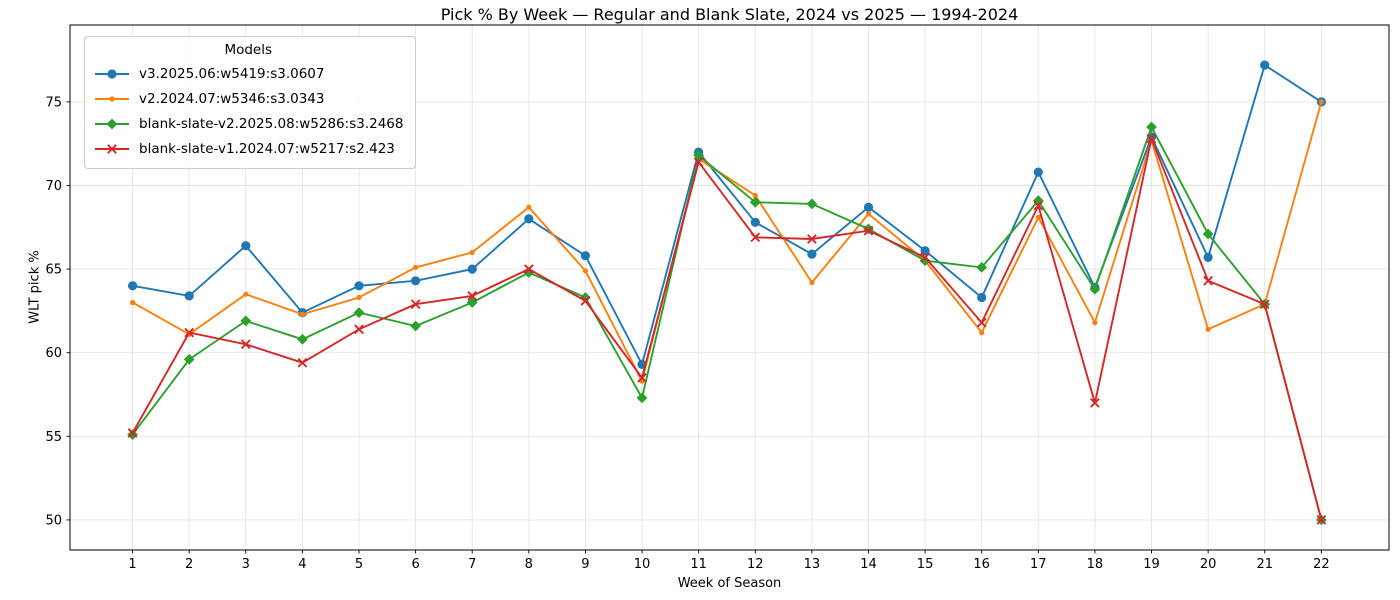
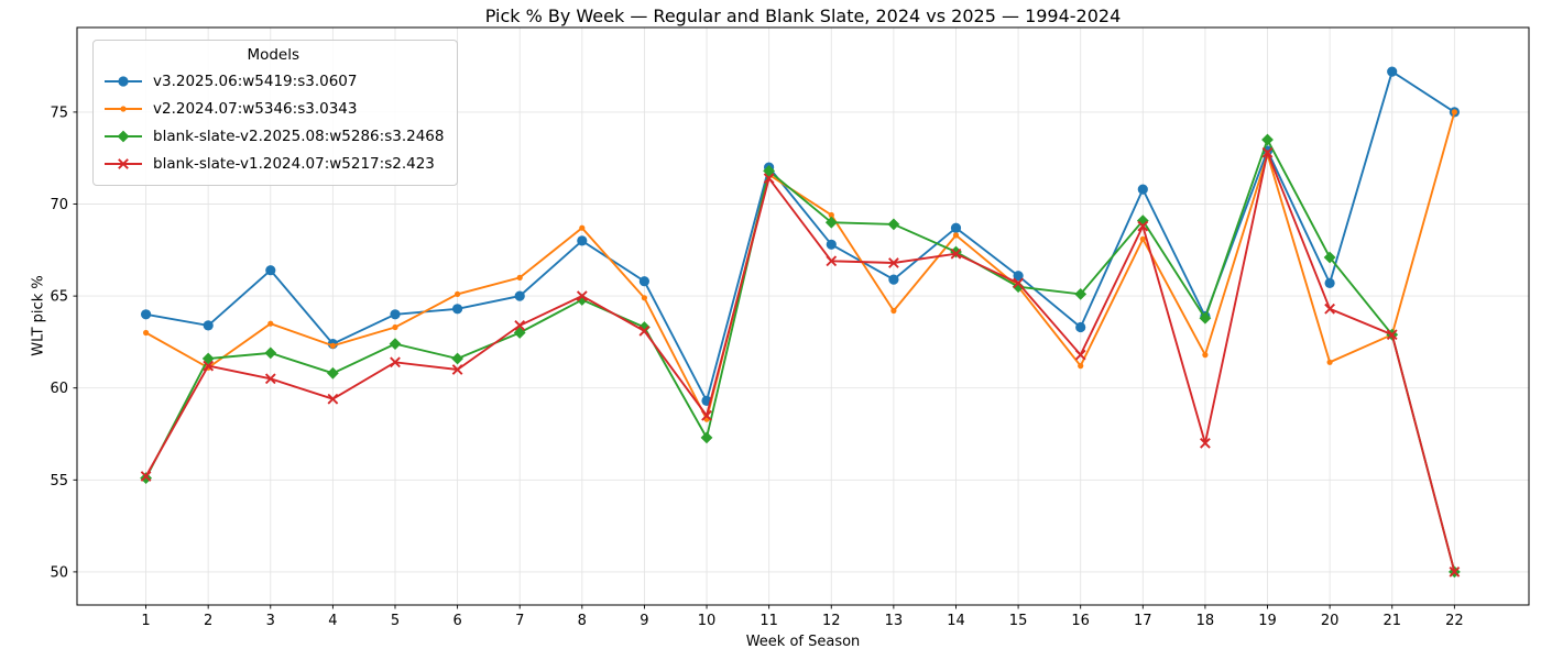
blank-slate-v2.2025.08:w5286:s3.2468/2: 59.6 -> 61.6
blank-slate-v1.2024.07:w5217:s2.423/6: 62.9 -> 61.0
